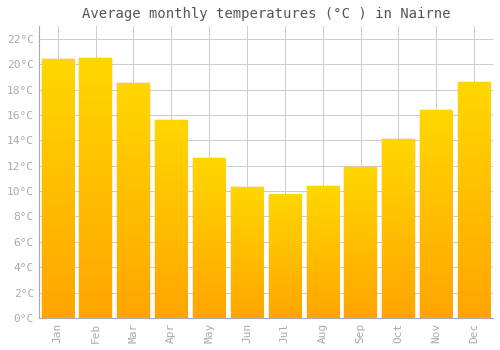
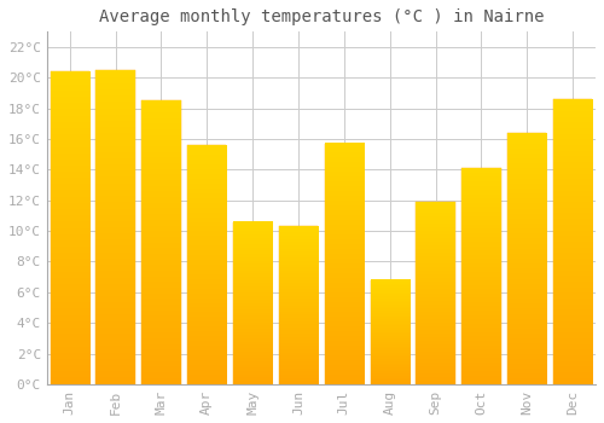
May: 12.6°C -> 10.6°C
Jul: 9.7°C -> 15.7°C
Aug: 10.4°C -> 6.8°C
